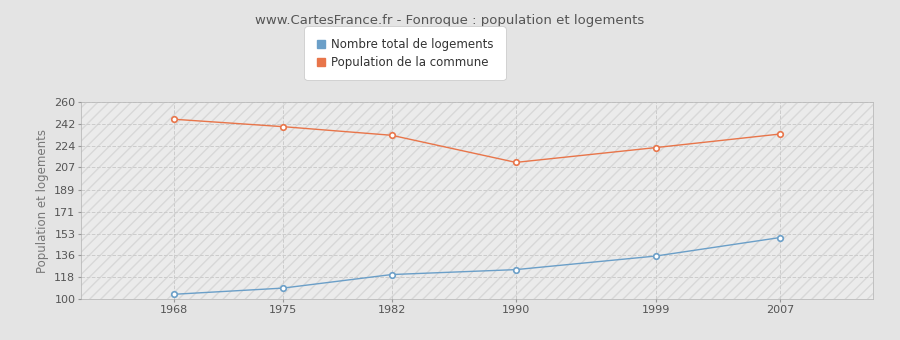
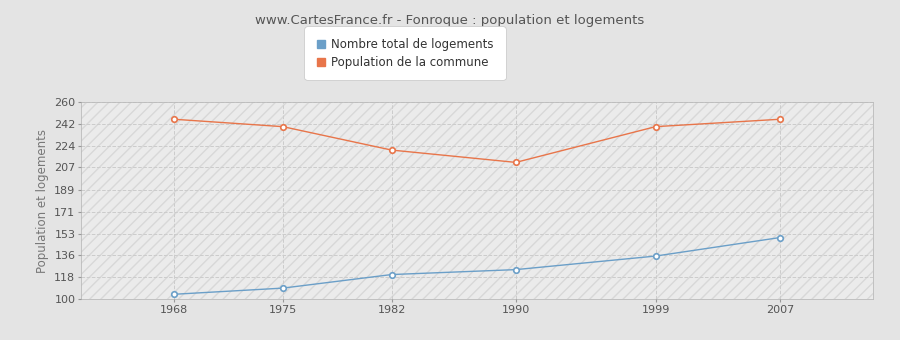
Population de la commune/1982: 233 -> 221
Population de la commune/1999: 223 -> 240
Population de la commune/2007: 234 -> 246
